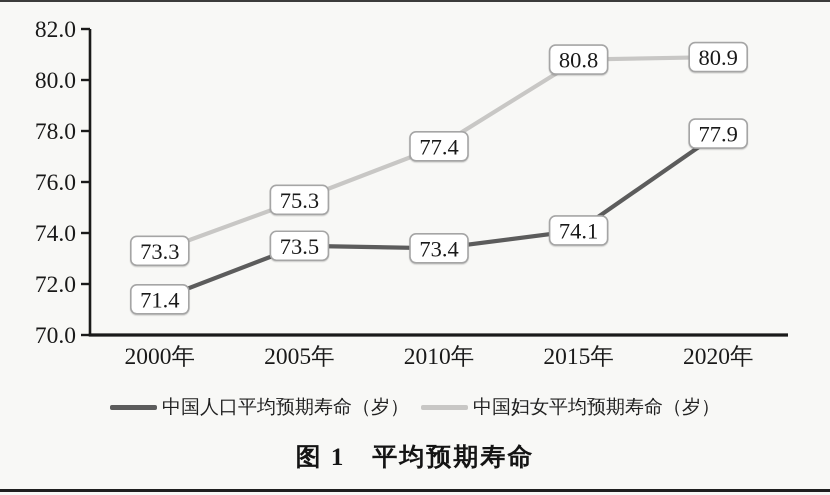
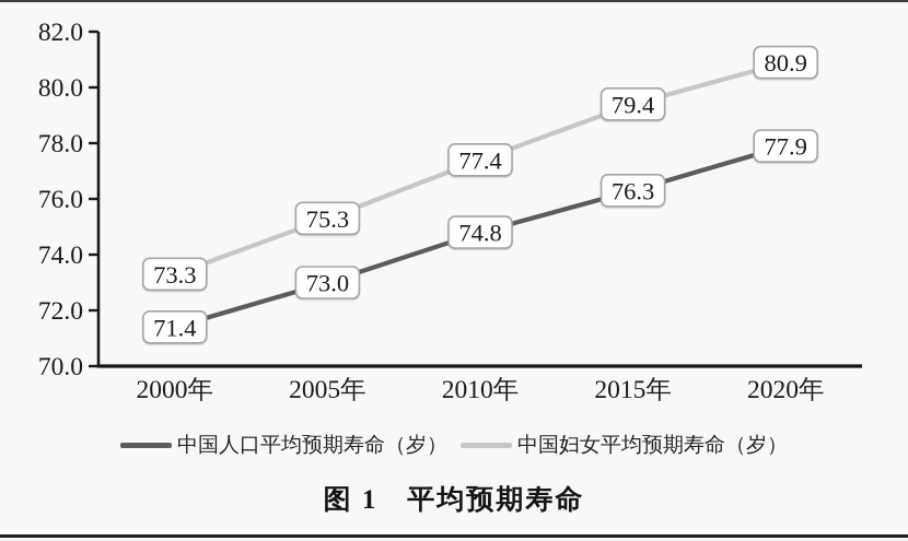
中国人口平均预期寿命（岁）/2005年: 73.5 -> 73.0
中国人口平均预期寿命（岁）/2010年: 73.4 -> 74.8
中国人口平均预期寿命（岁）/2015年: 74.1 -> 76.3
中国妇女平均预期寿命（岁）/2015年: 80.8 -> 79.4
